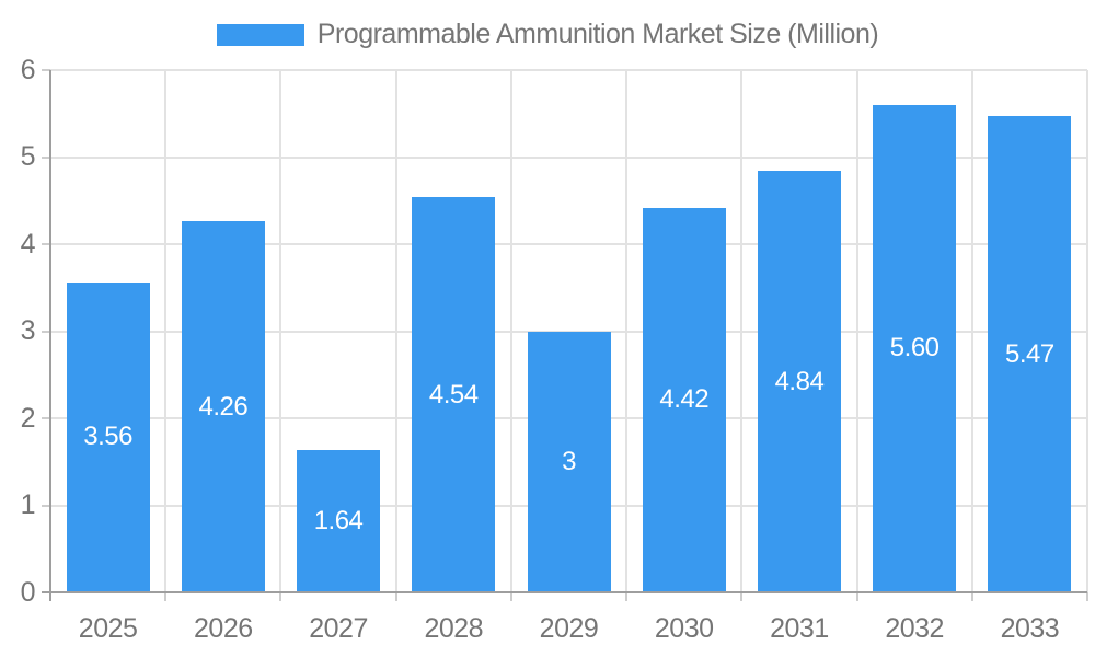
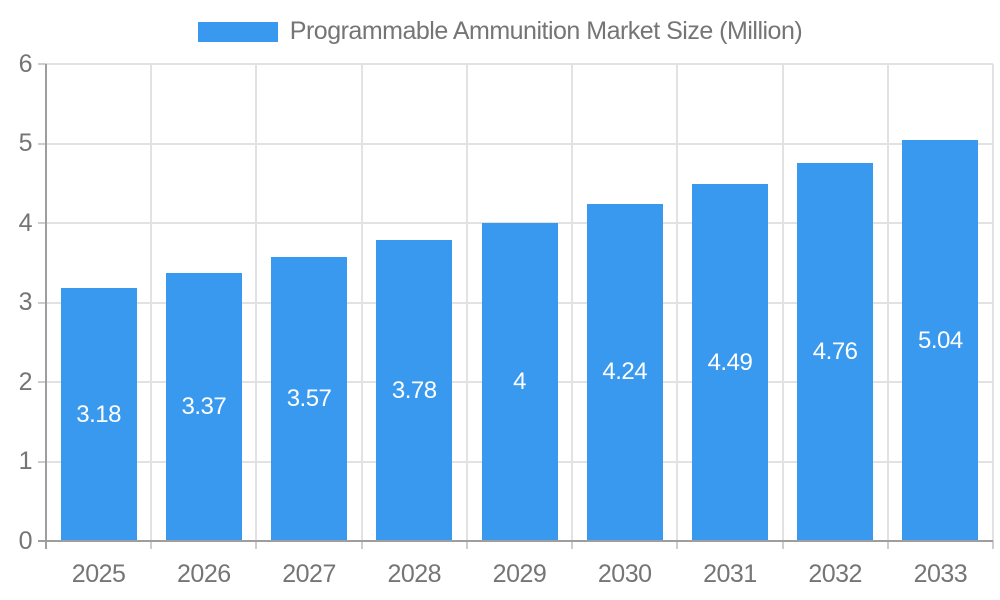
2025: 3.56 -> 3.18
2026: 4.26 -> 3.37
2027: 1.64 -> 3.57
2028: 4.54 -> 3.78
2029: 3 -> 4
2030: 4.42 -> 4.24
2031: 4.84 -> 4.49
2032: 5.60 -> 4.76
2033: 5.47 -> 5.04
